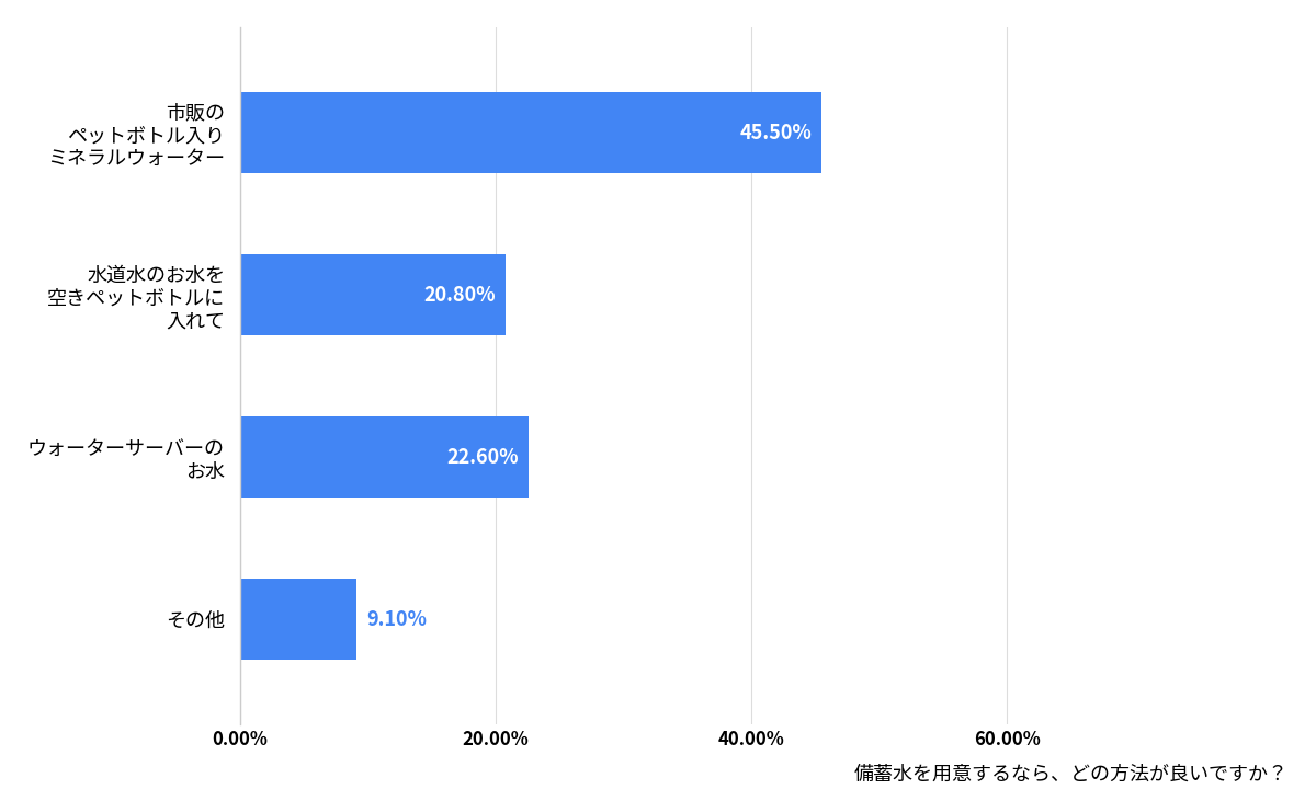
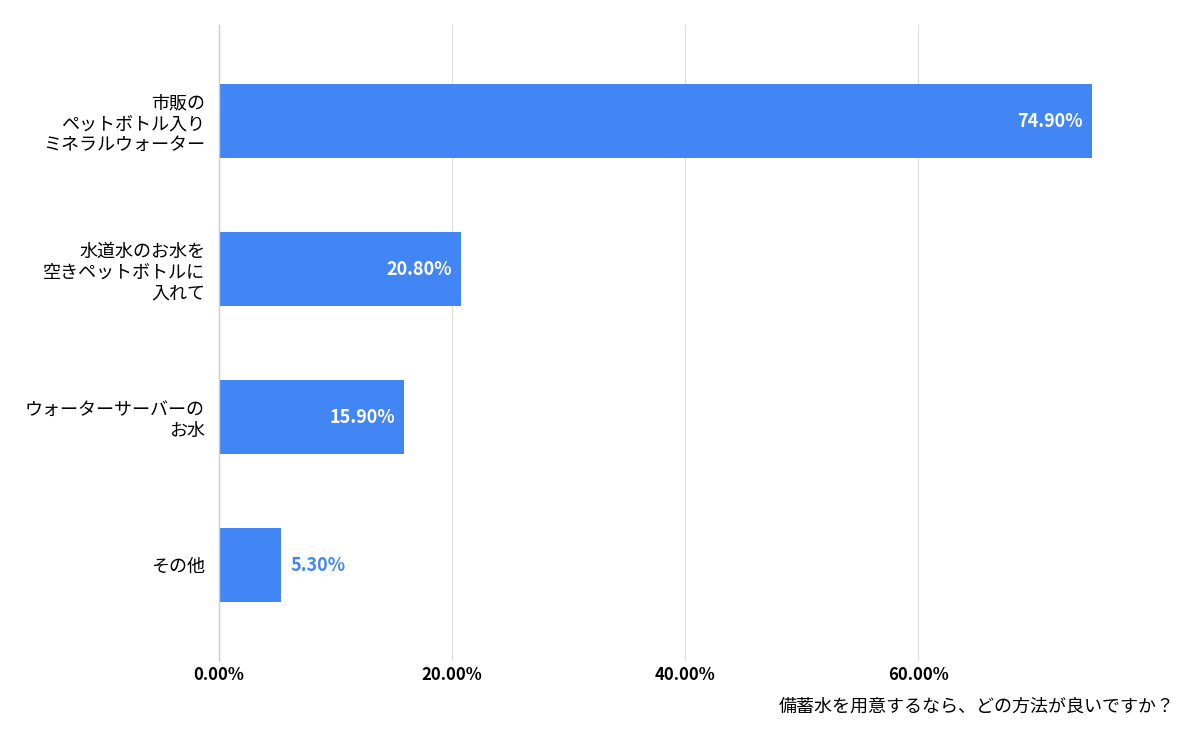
市販の ペットボトル入り ミネラルウォーター: 45.50% -> 74.90%
ウォーターサーバーの お水: 22.60% -> 15.90%
その他: 9.10% -> 5.30%
